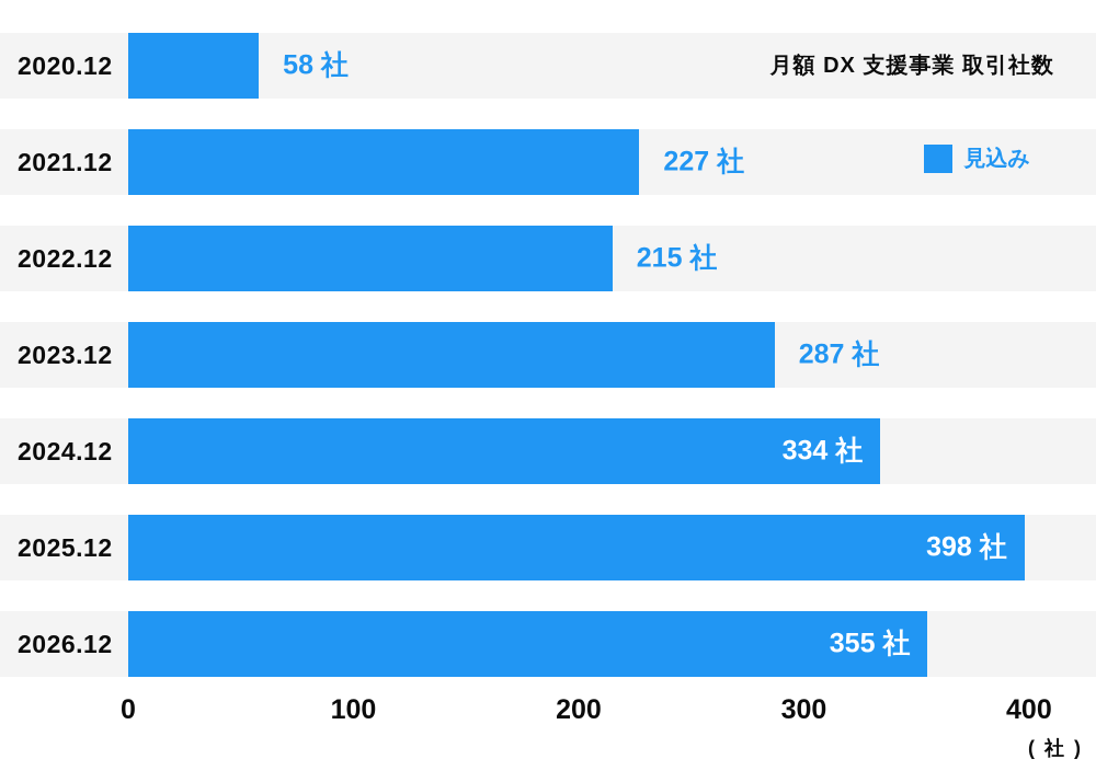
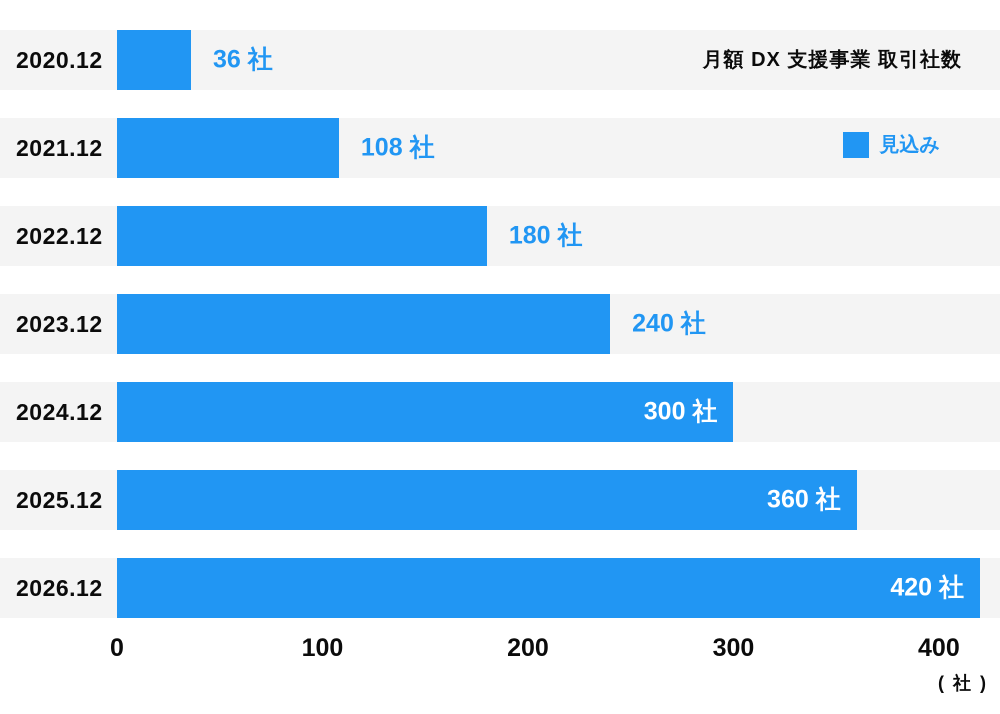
2020.12: 58 -> 36
2021.12: 227 -> 108
2022.12: 215 -> 180
2023.12: 287 -> 240
2024.12: 334 -> 300
2025.12: 398 -> 360
2026.12: 355 -> 420
